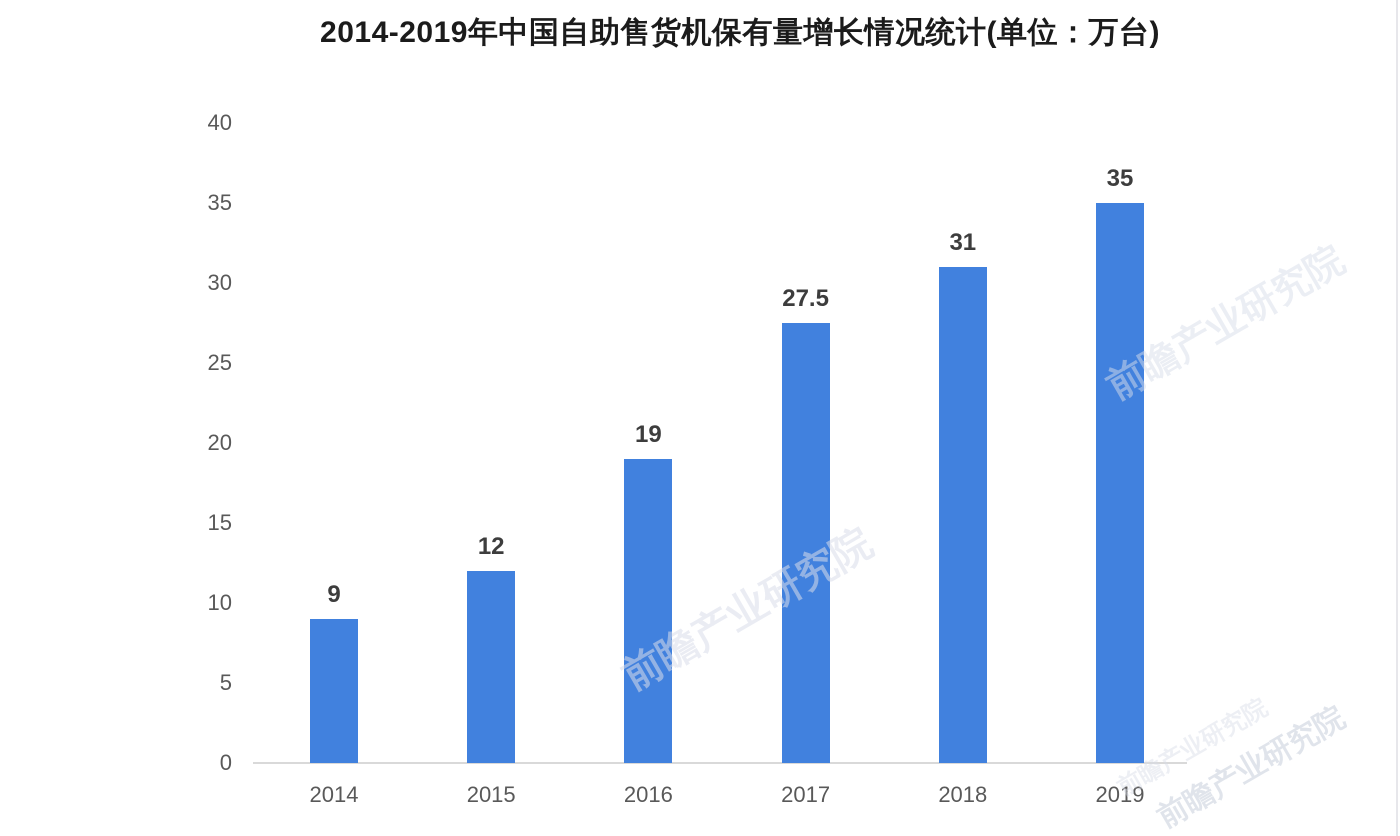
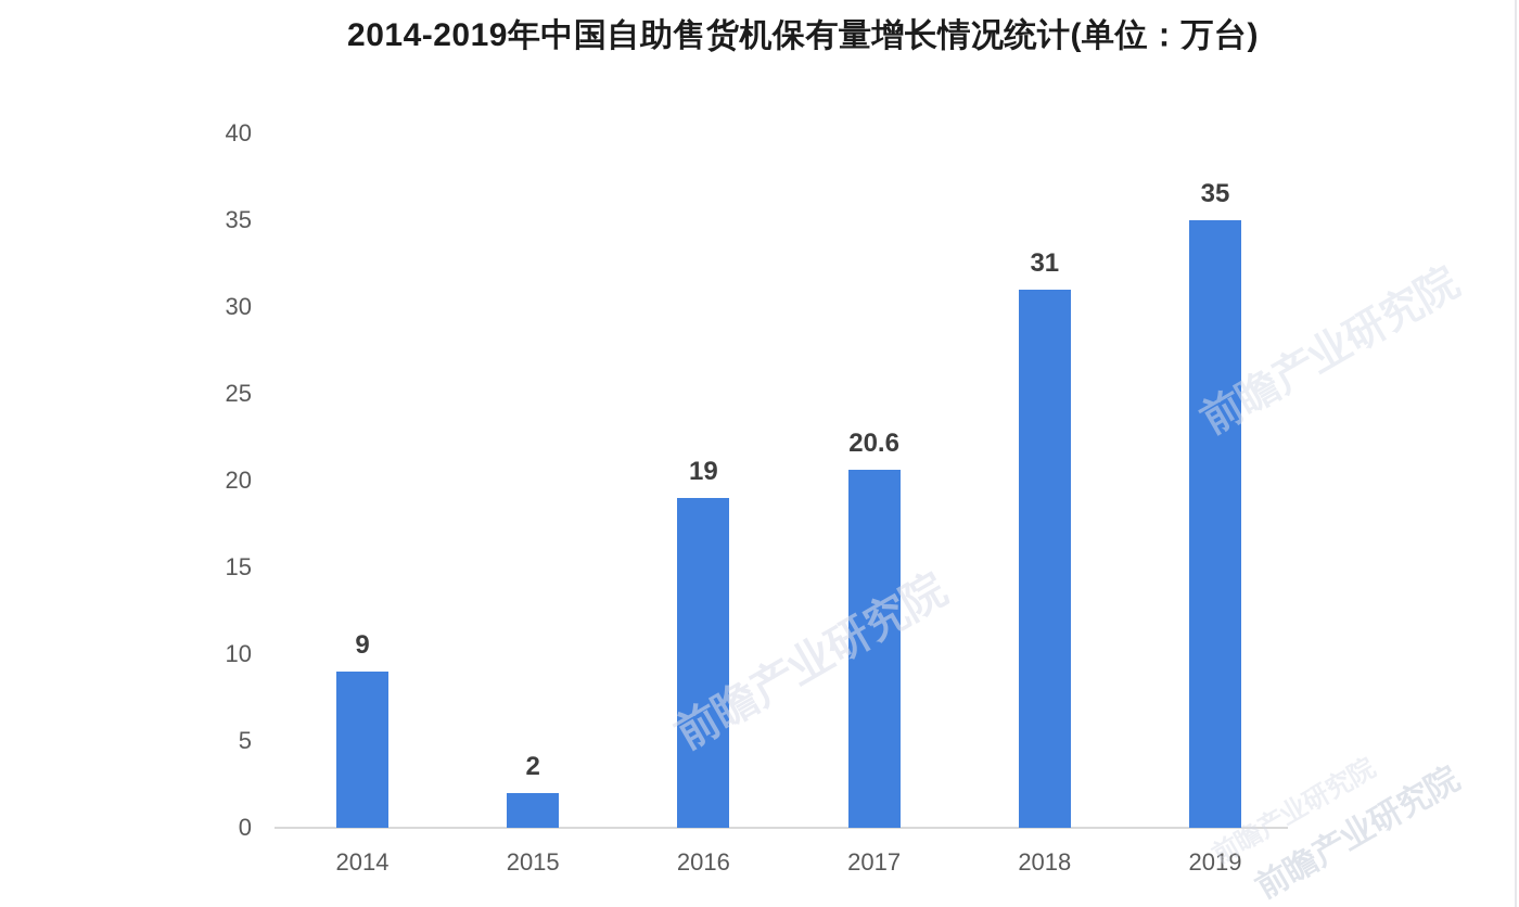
2015: 12 -> 2
2017: 27.5 -> 20.6
